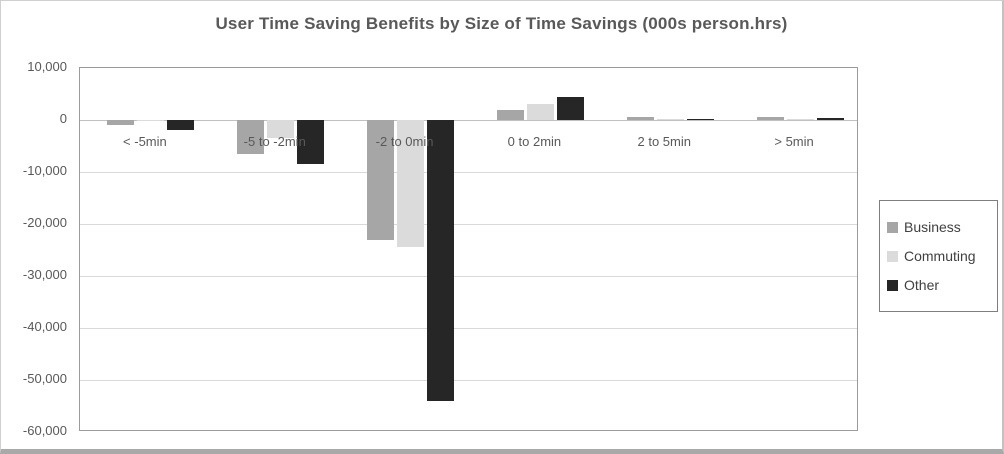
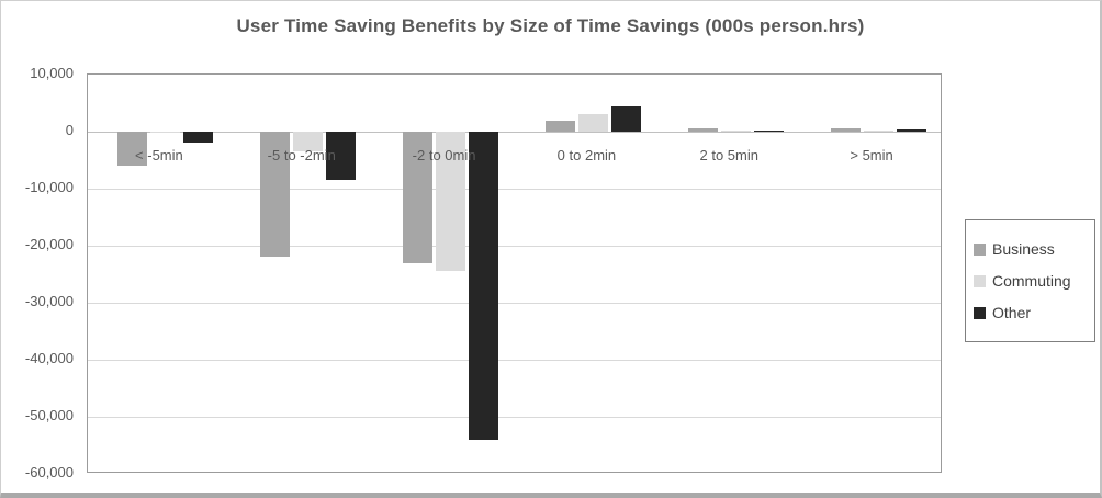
Business/< -5min: -1000 -> -6000
Business/-5 to -2min: -6000 -> -22000
